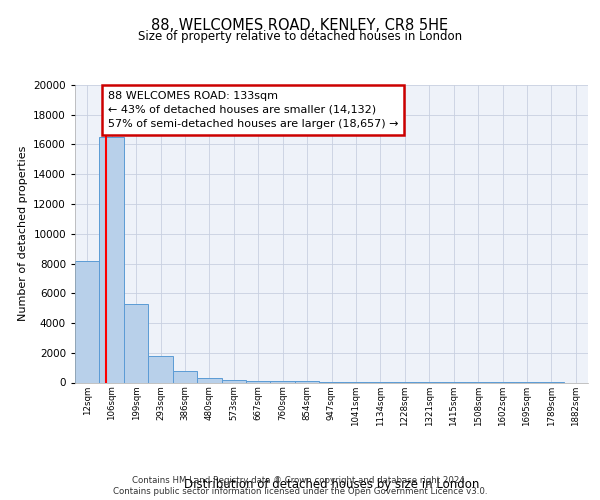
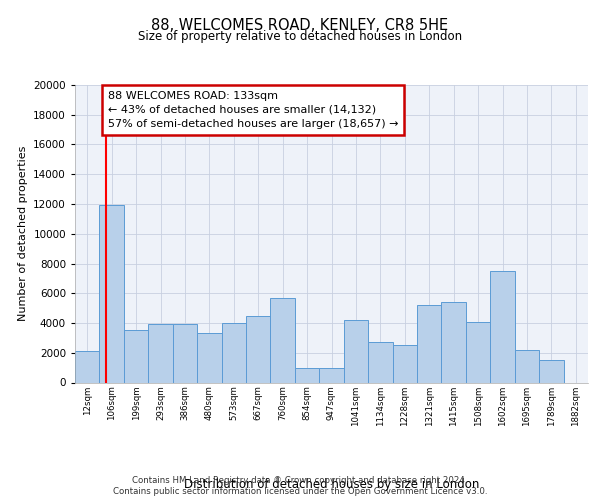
12sqm: 8200 -> 2100
106sqm: 16500 -> 11900
199sqm: 5300 -> 3500
293sqm: 1800 -> 3900
386sqm: 800 -> 3900
480sqm: 300 -> 3300
573sqm: 200 -> 4000
667sqm: 100 -> 4500
760sqm: 100 -> 5700
854sqm: 100 -> 1000
947sqm: 100 -> 1000
1041sqm: 0 -> 4200
1134sqm: 0 -> 2700
1228sqm: 0 -> 2500
1321sqm: 0 -> 5200
1415sqm: 0 -> 5400
1508sqm: 0 -> 4100
1602sqm: 0 -> 7500
1695sqm: 0 -> 2200
1789sqm: 0 -> 1500
